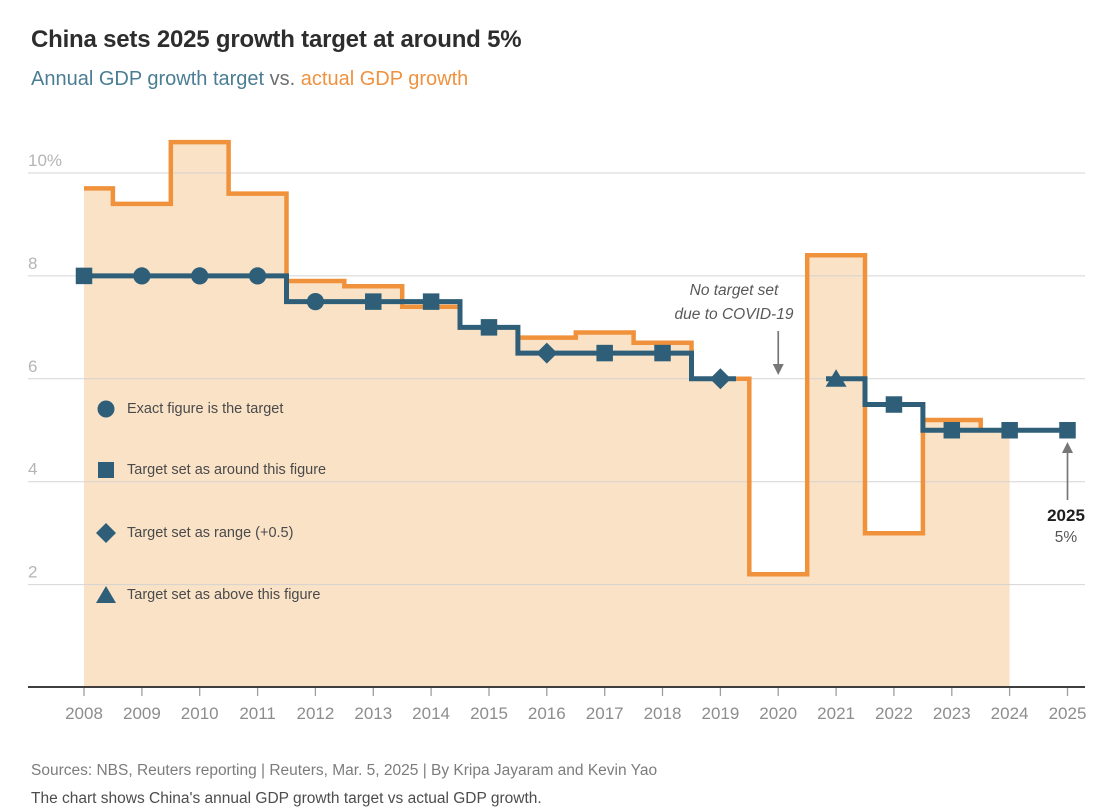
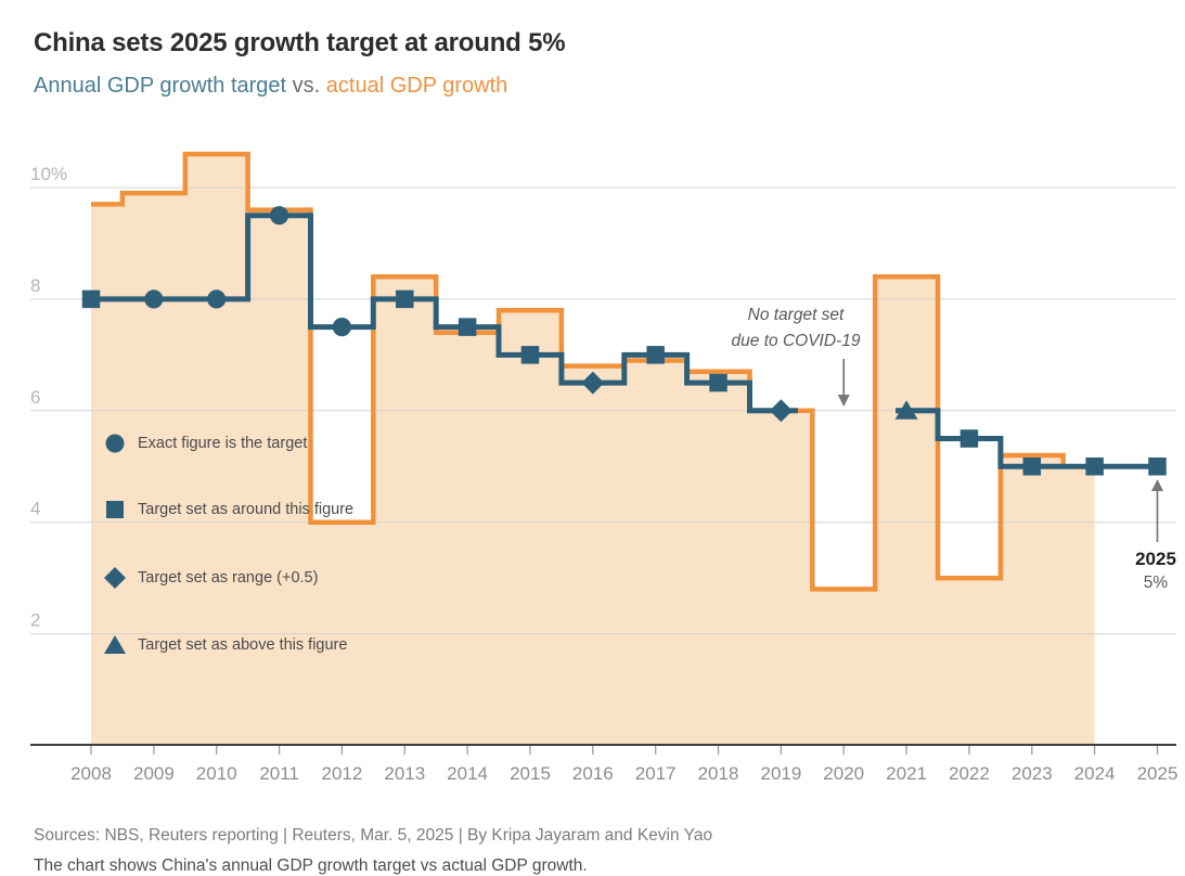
actual GDP growth/2009: 9.4% -> 9.9%
Annual GDP growth target/2011: 8.0% -> 9.5%
actual GDP growth/2012: 7.9% -> 4.0%
Annual GDP growth target/2013: 7.5% -> 8.0%
actual GDP growth/2013: 7.8% -> 8.4%
actual GDP growth/2015: 7.0% -> 7.8%
Annual GDP growth target/2017: 6.5% -> 7.0%
actual GDP growth/2020: 2.2% -> 2.8%
